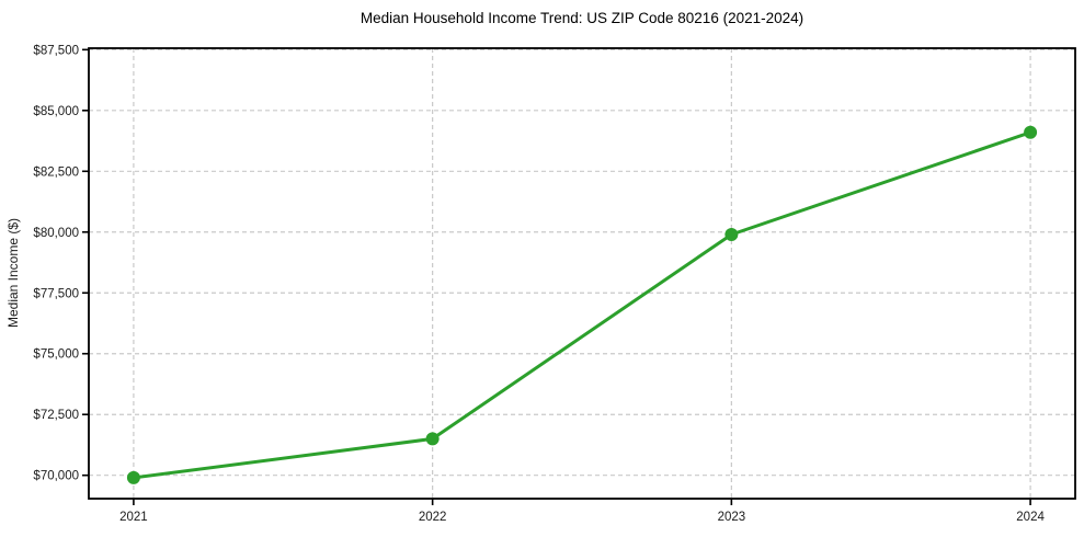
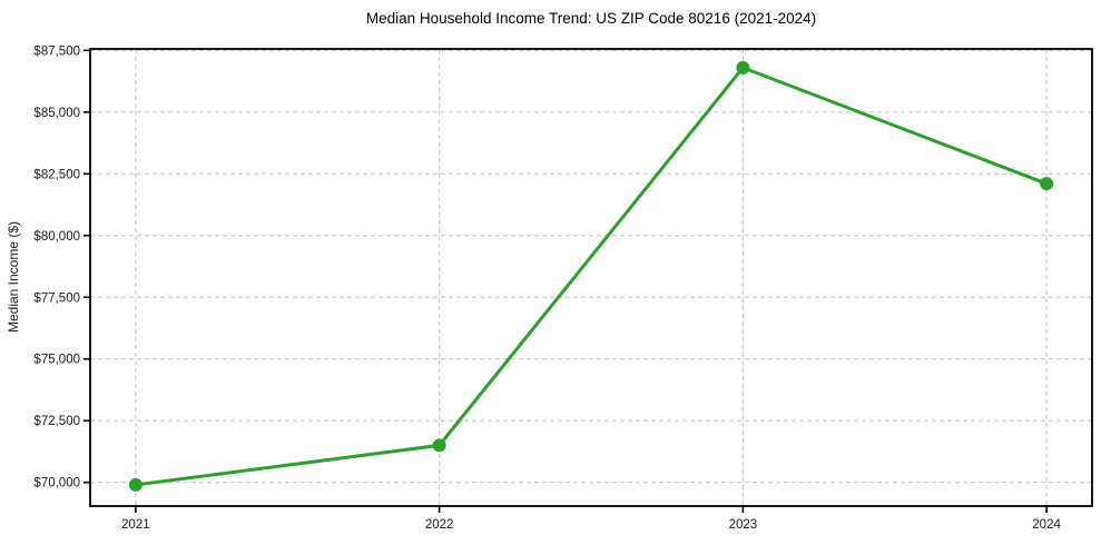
2023: $79900 -> $86800
2024: $84100 -> $82100
